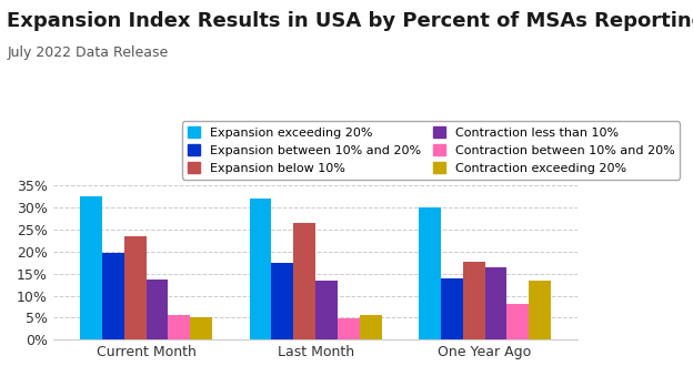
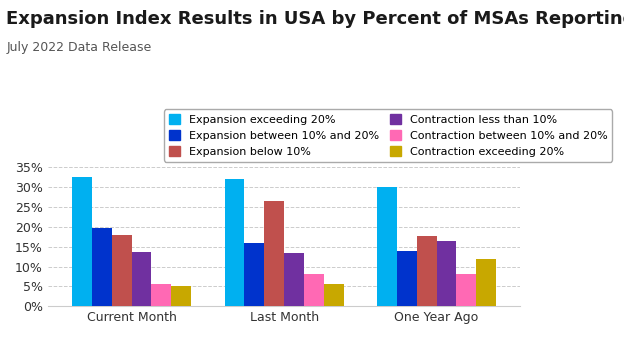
Expansion below 10%/Current Month: 23.5% -> 18.0%
Expansion between 10% and 20%/Last Month: 17.5% -> 16.0%
Contraction between 10% and 20%/Last Month: 4.8% -> 8.0%
Contraction exceeding 20%/One Year Ago: 13.5% -> 12.0%
